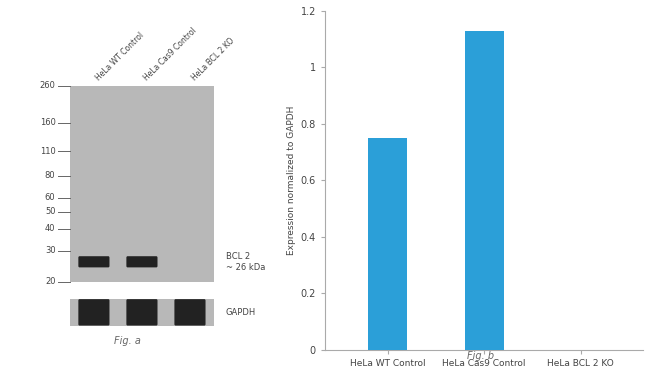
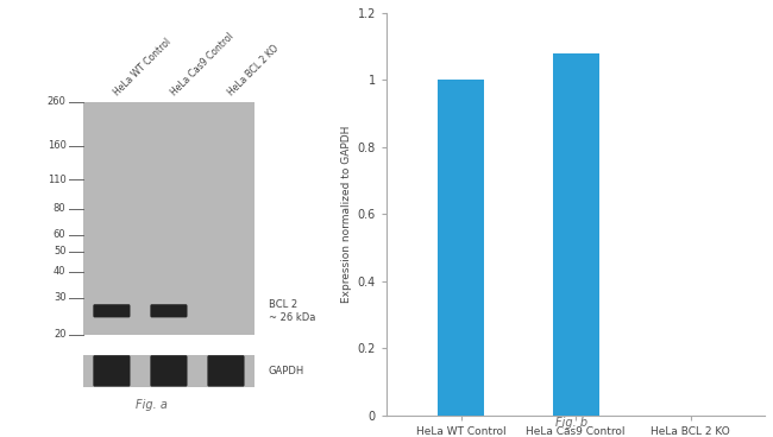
HeLa WT Control: 0.75 -> 1.00
HeLa Cas9 Control: 1.13 -> 1.08
